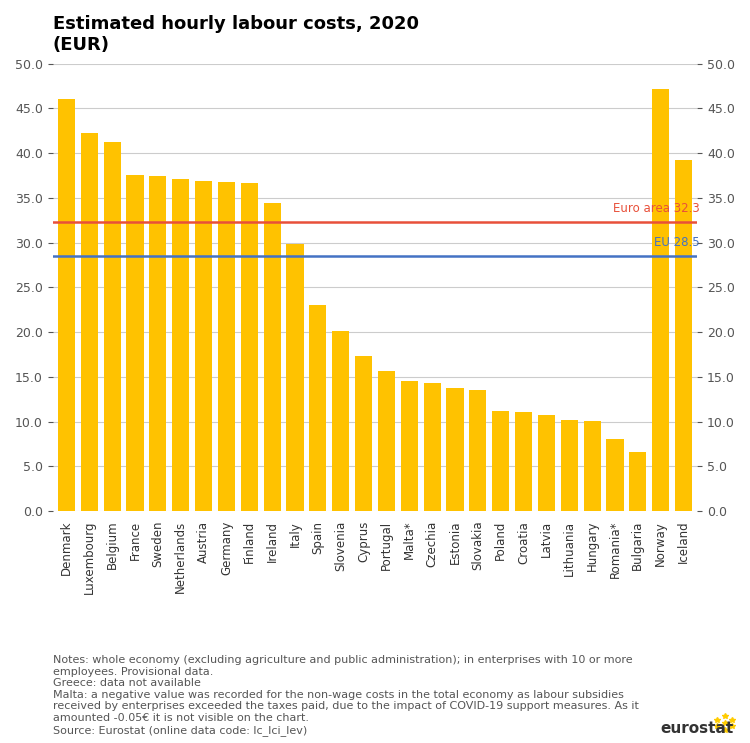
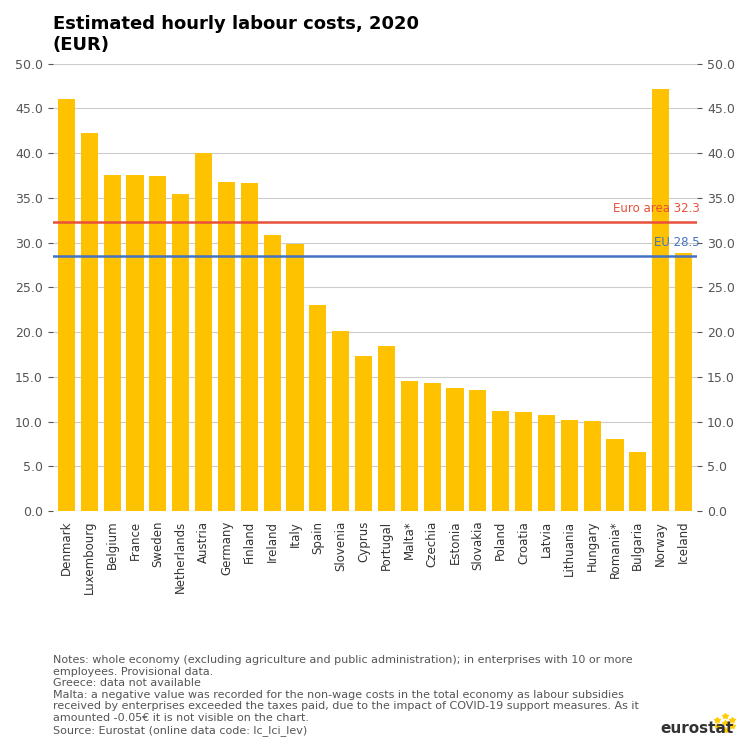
Belgium: 41.2 -> 37.6
Netherlands: 37.1 -> 35.4
Austria: 36.9 -> 40.0
Ireland: 34.4 -> 30.8
Portugal: 15.7 -> 18.4
Iceland: 39.2 -> 28.8
